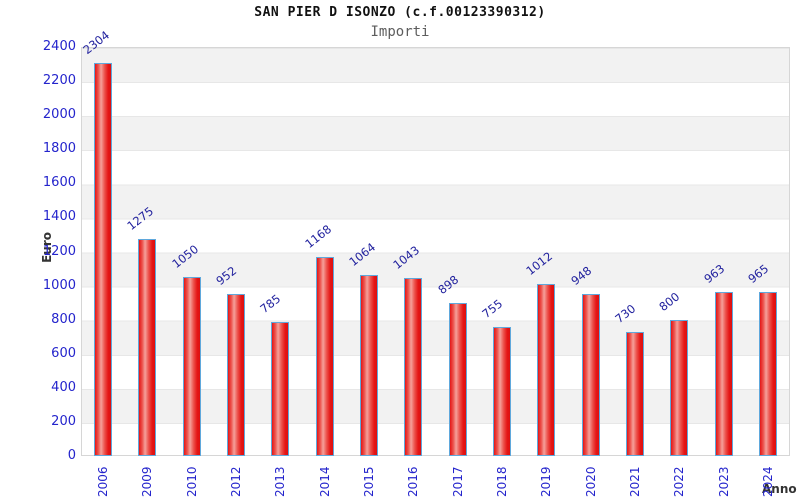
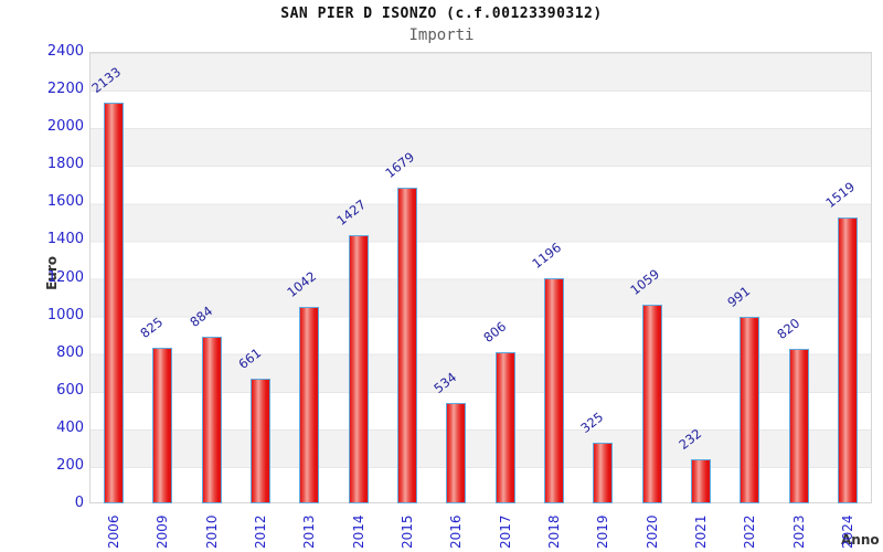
2006: 2304 -> 2133
2009: 1275 -> 825
2010: 1050 -> 884
2012: 952 -> 661
2013: 785 -> 1042
2014: 1168 -> 1427
2015: 1064 -> 1679
2016: 1043 -> 534
2017: 898 -> 806
2018: 755 -> 1196
2019: 1012 -> 325
2020: 948 -> 1059
2021: 730 -> 232
2022: 800 -> 991
2023: 963 -> 820
2024: 965 -> 1519
